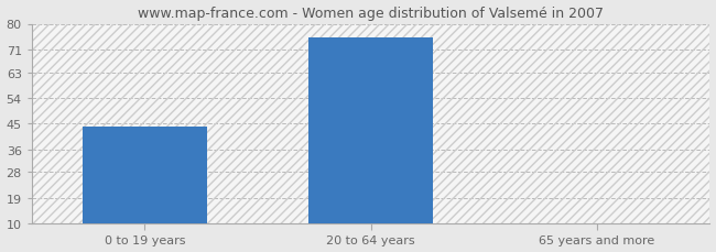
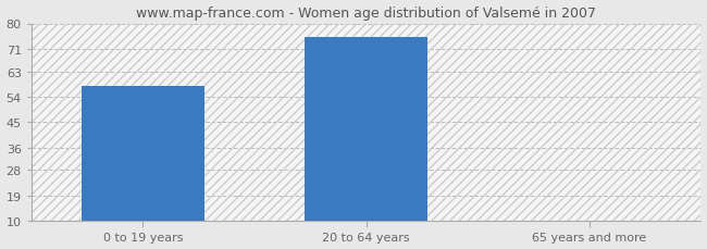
0 to 19 years: 44 -> 58
